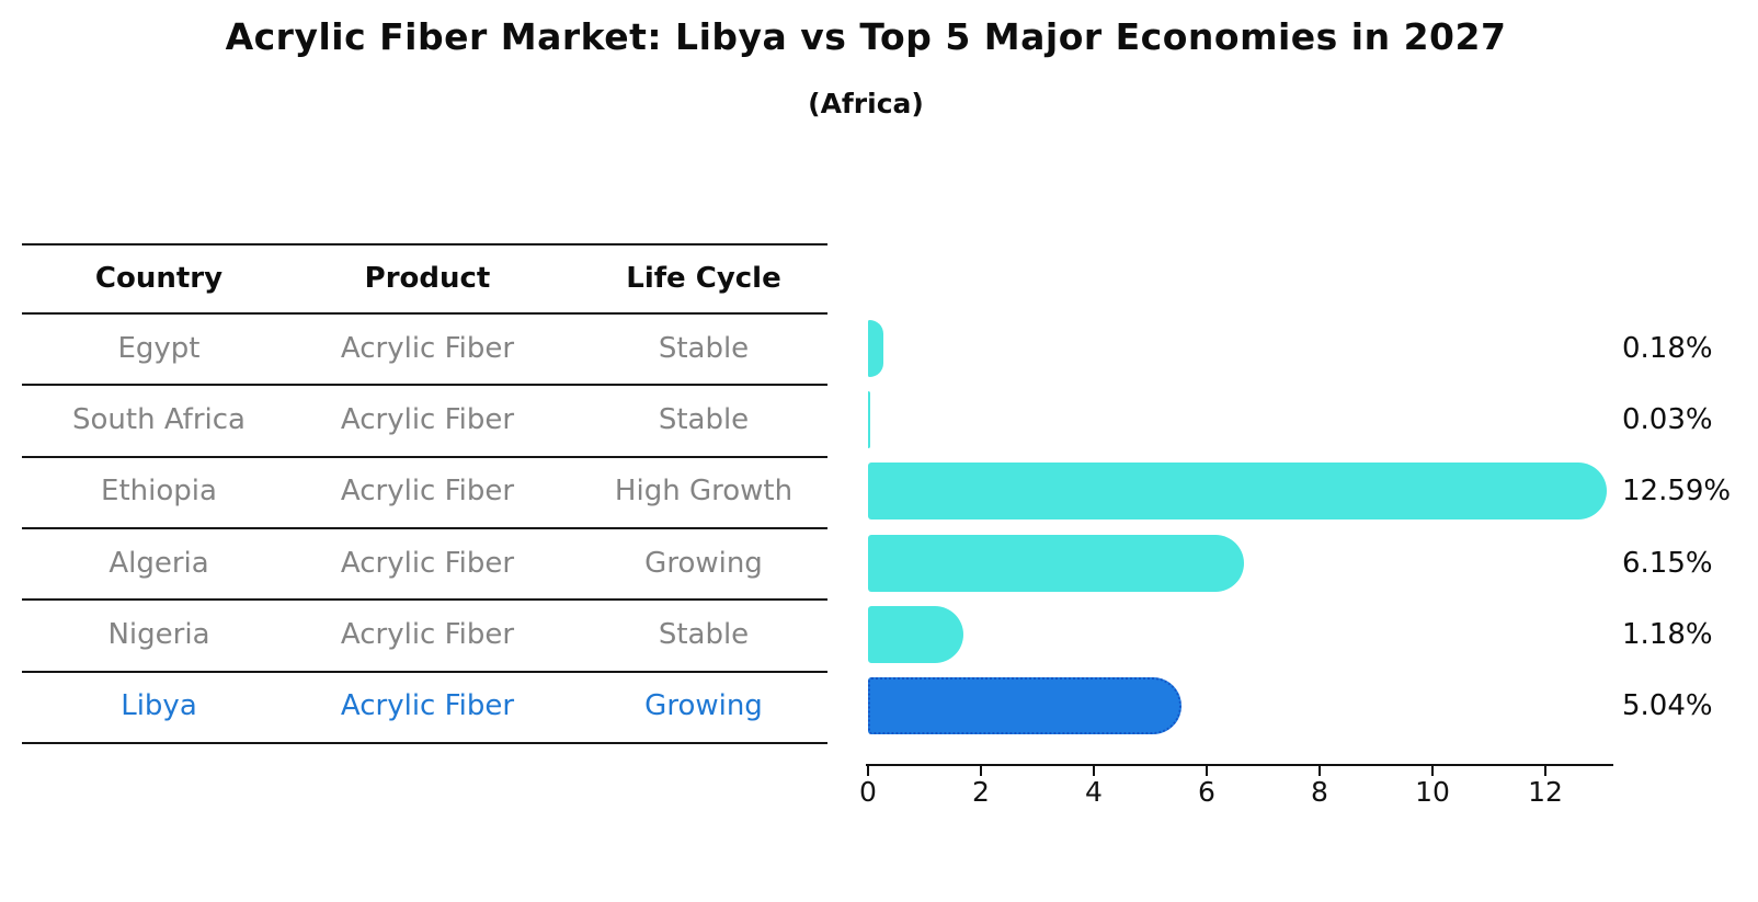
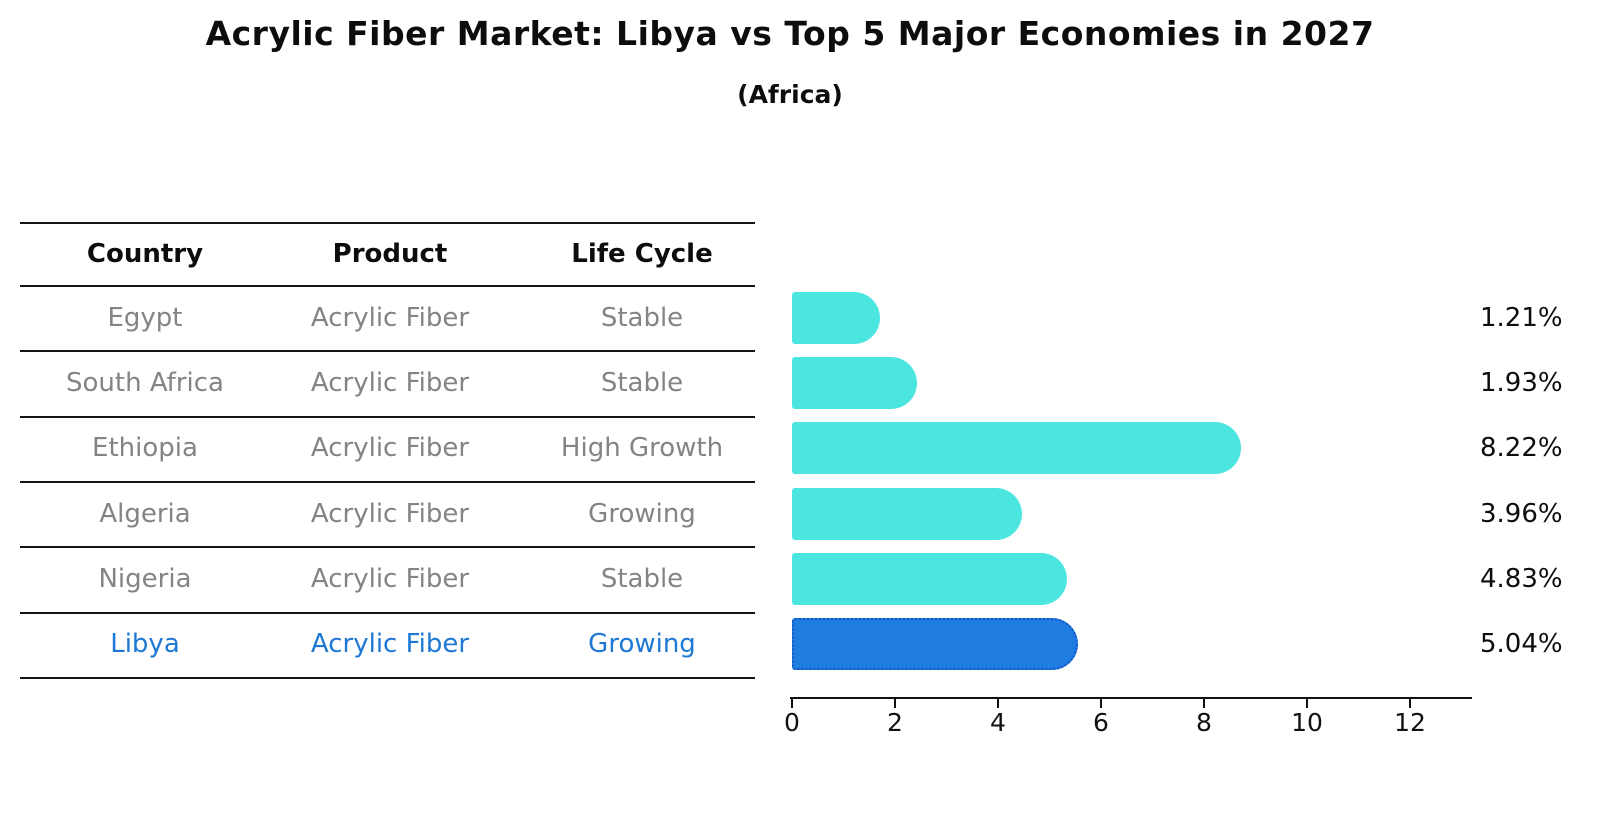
Egypt: 0.18% -> 1.21%
South Africa: 0.03% -> 1.93%
Ethiopia: 12.59% -> 8.22%
Algeria: 6.15% -> 3.96%
Nigeria: 1.18% -> 4.83%
